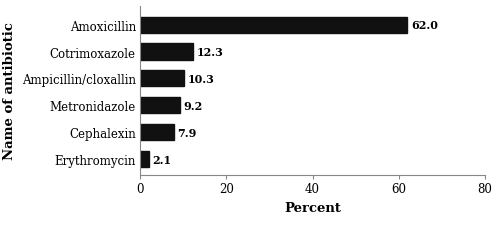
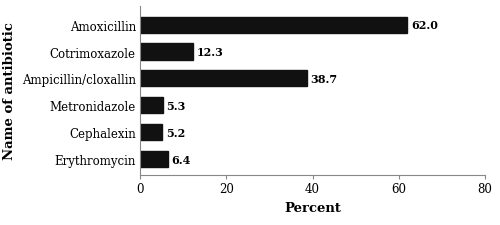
Ampicillin/cloxallin: 10.3 -> 38.7
Metronidazole: 9.2 -> 5.3
Cephalexin: 7.9 -> 5.2
Erythromycin: 2.1 -> 6.4
